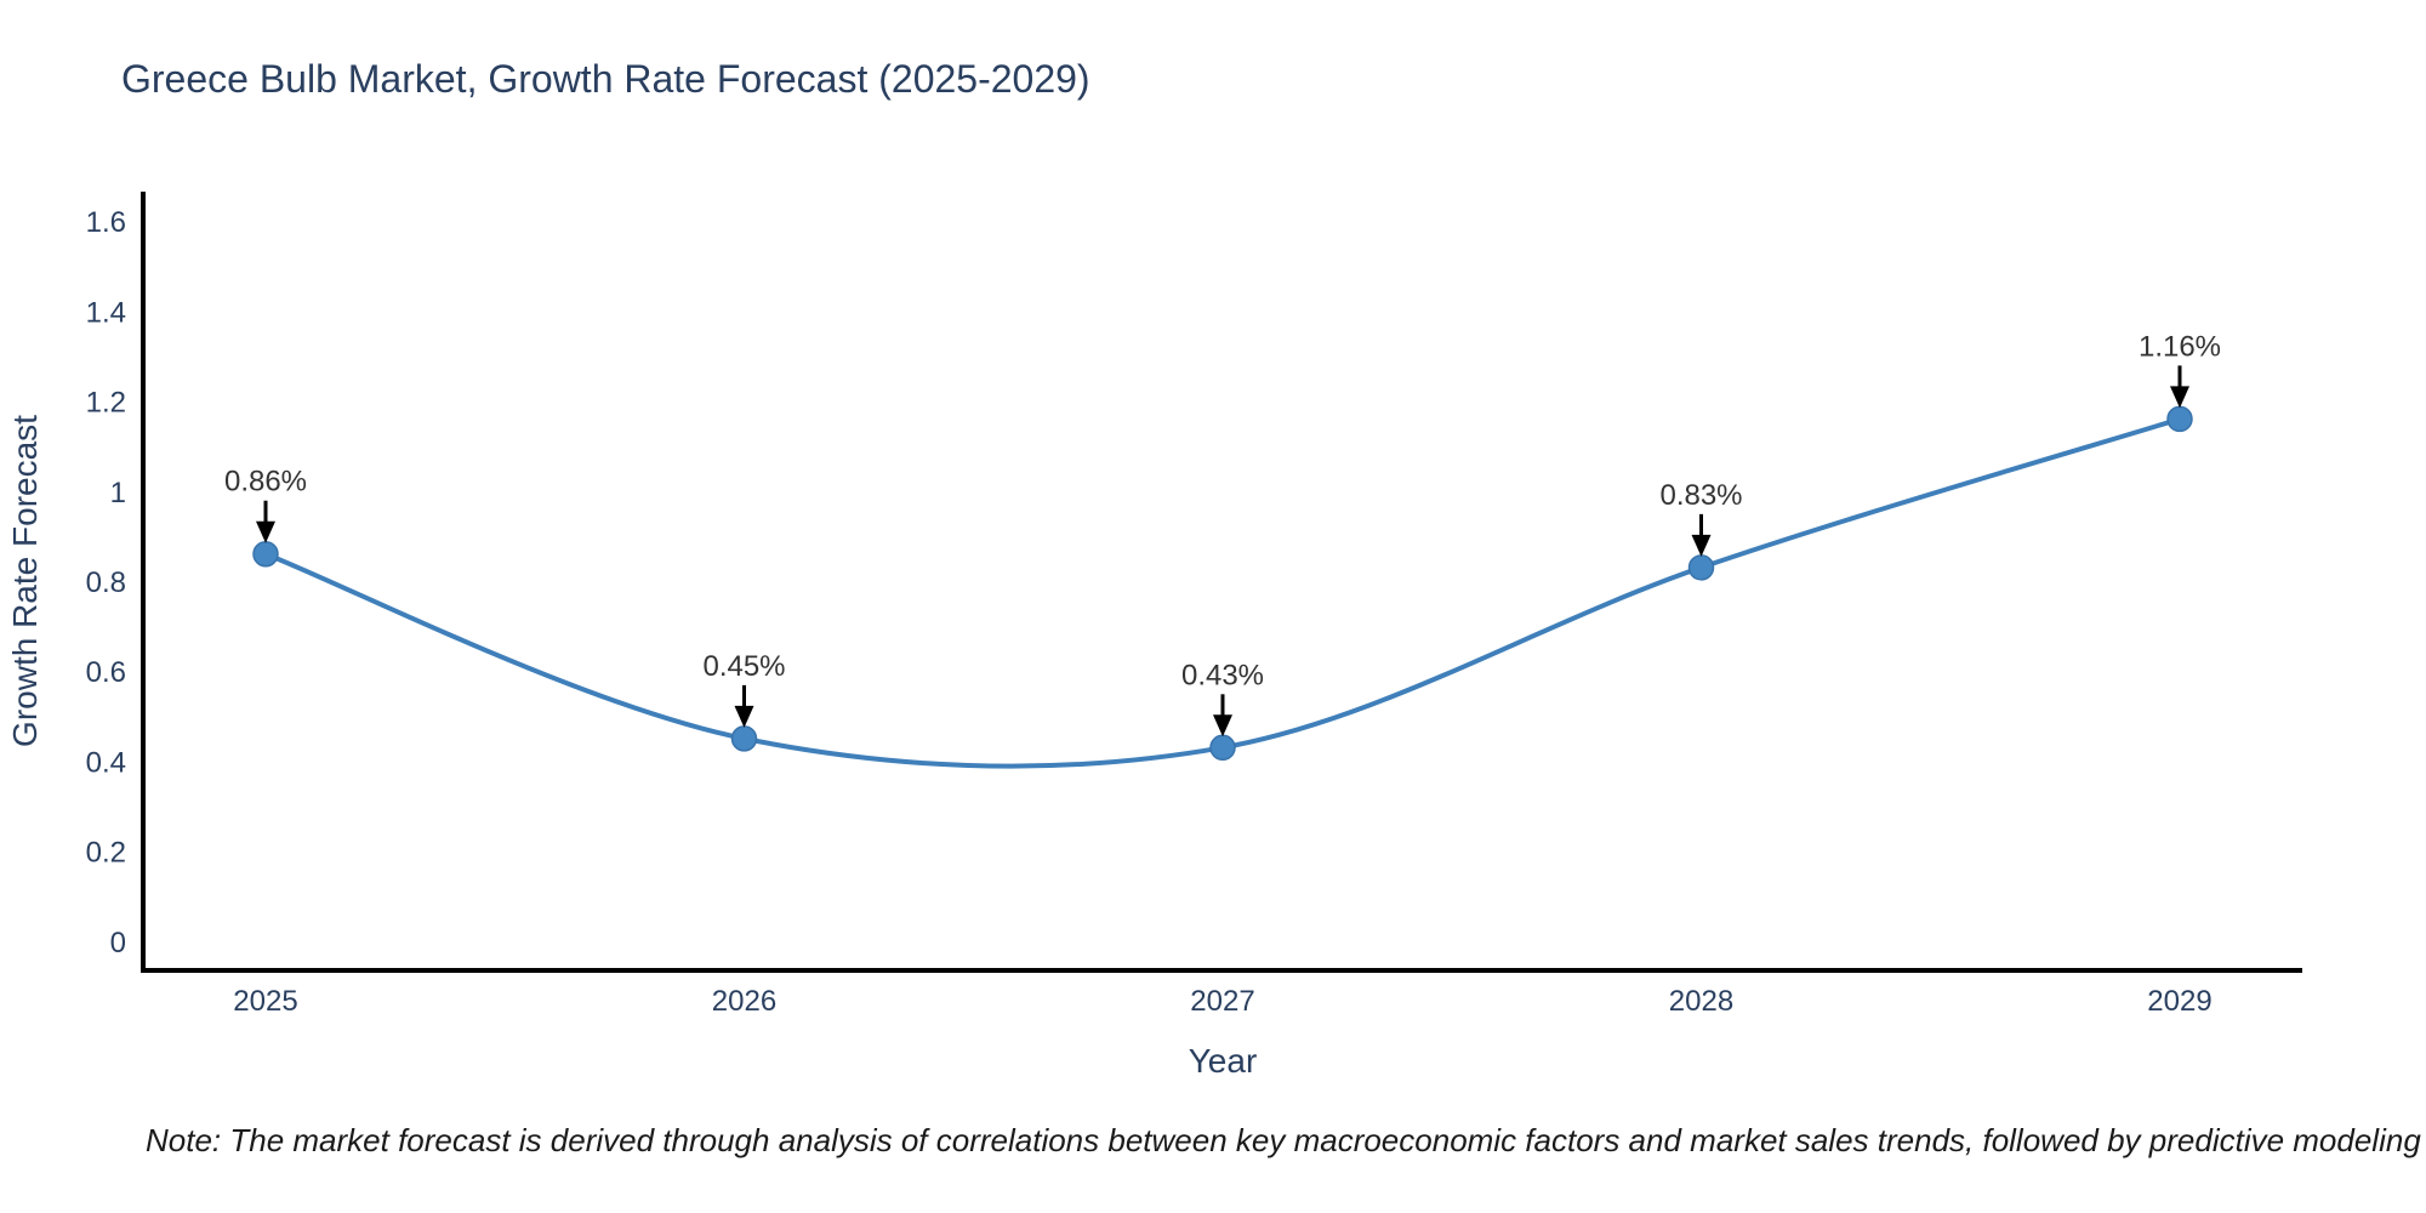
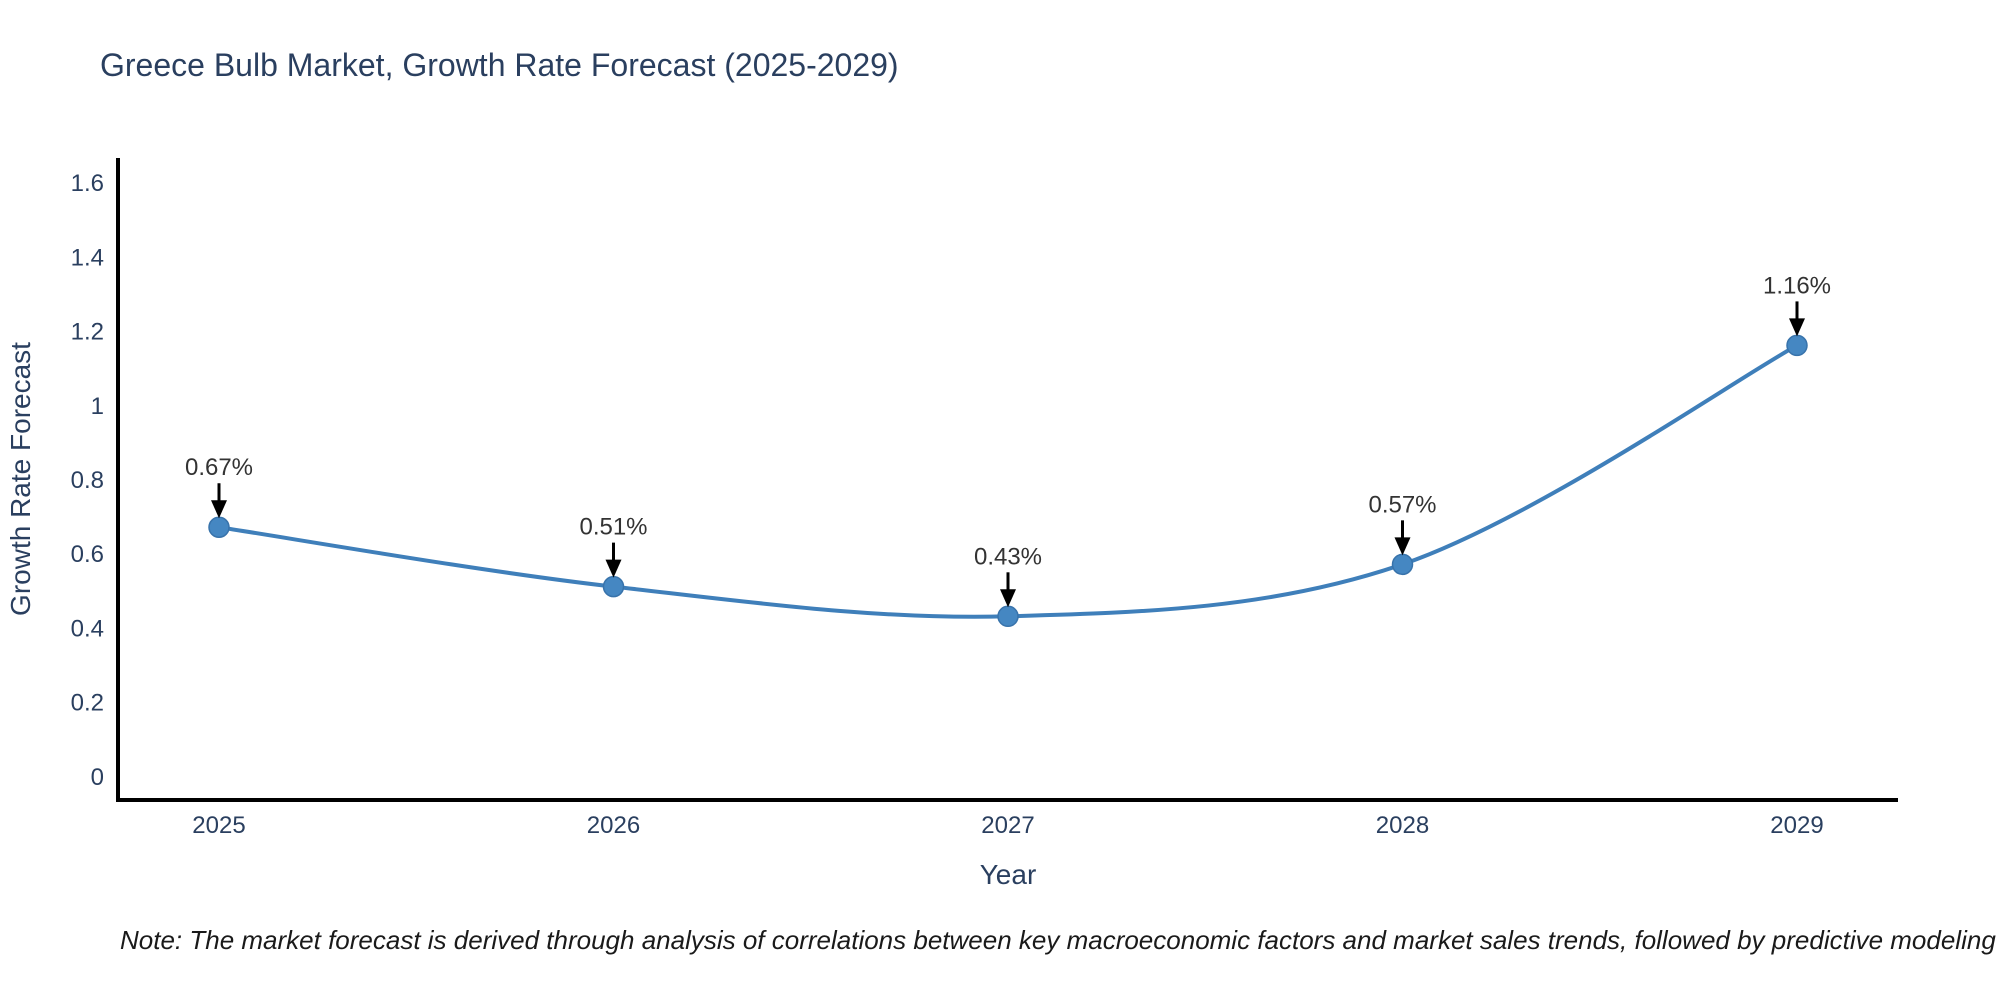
2025: 0.86% -> 0.67%
2026: 0.45% -> 0.51%
2028: 0.83% -> 0.57%
